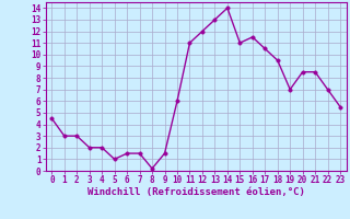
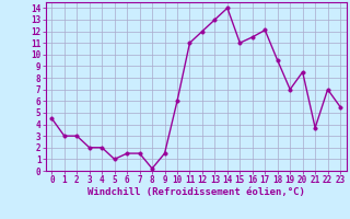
17: 10.5 -> 12.1
21: 8.5 -> 3.7
